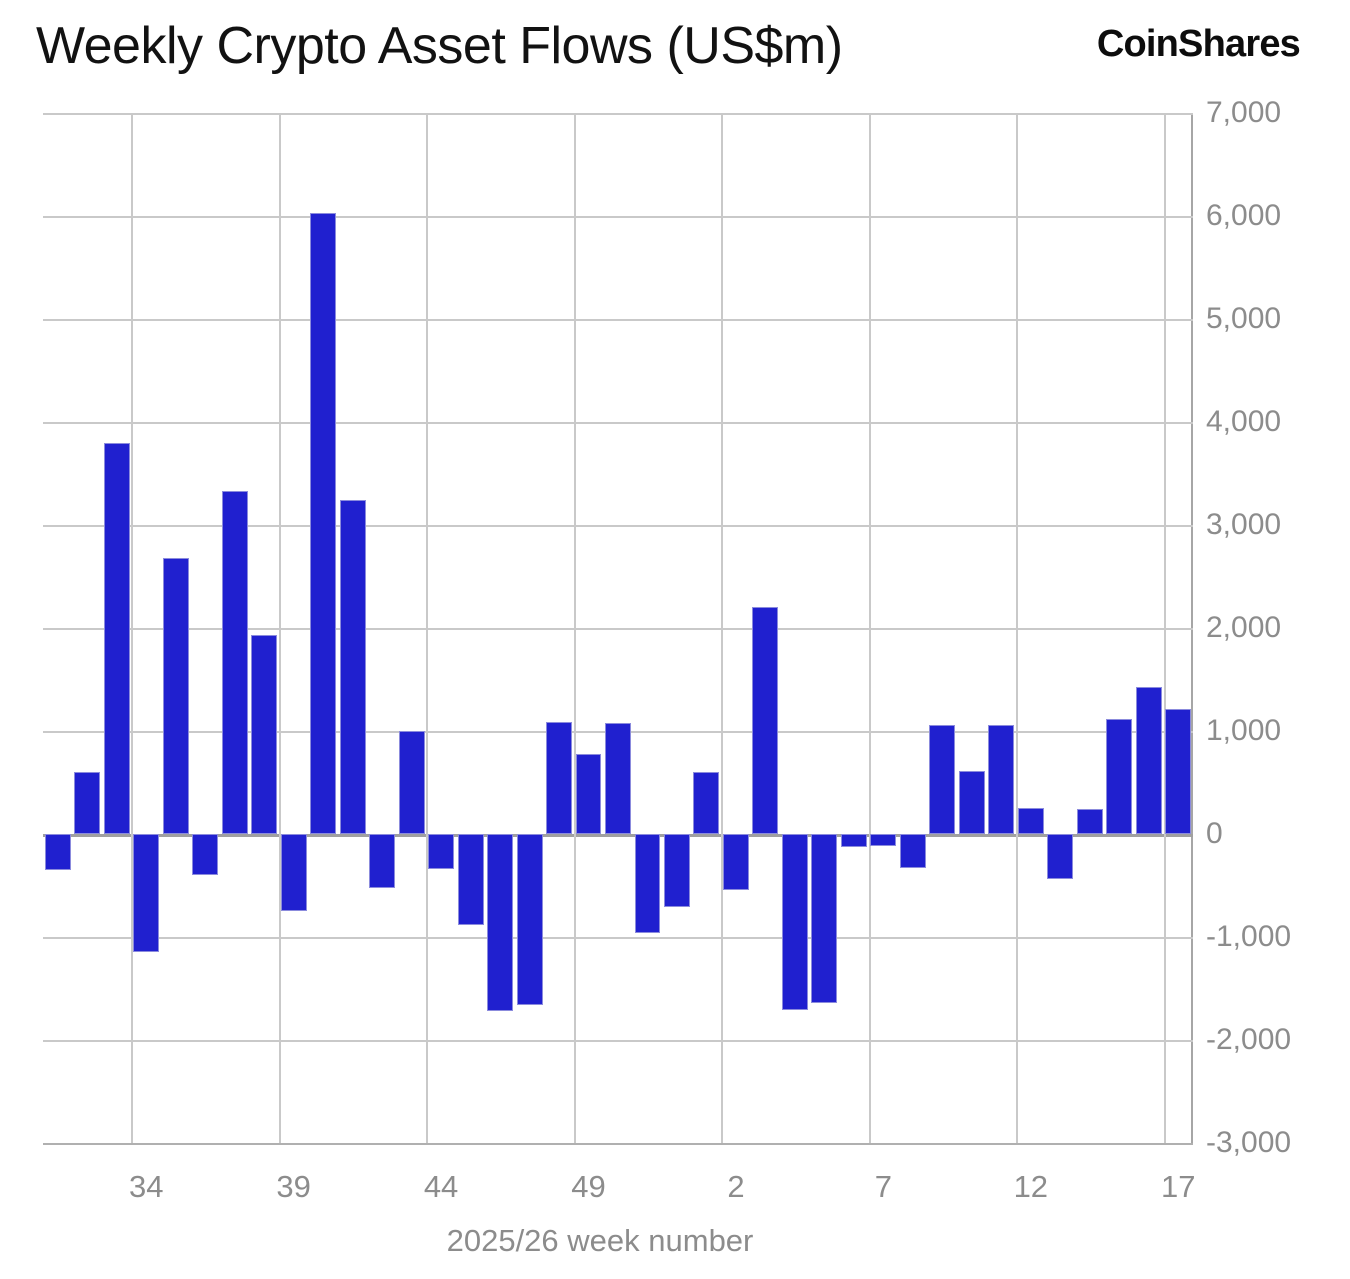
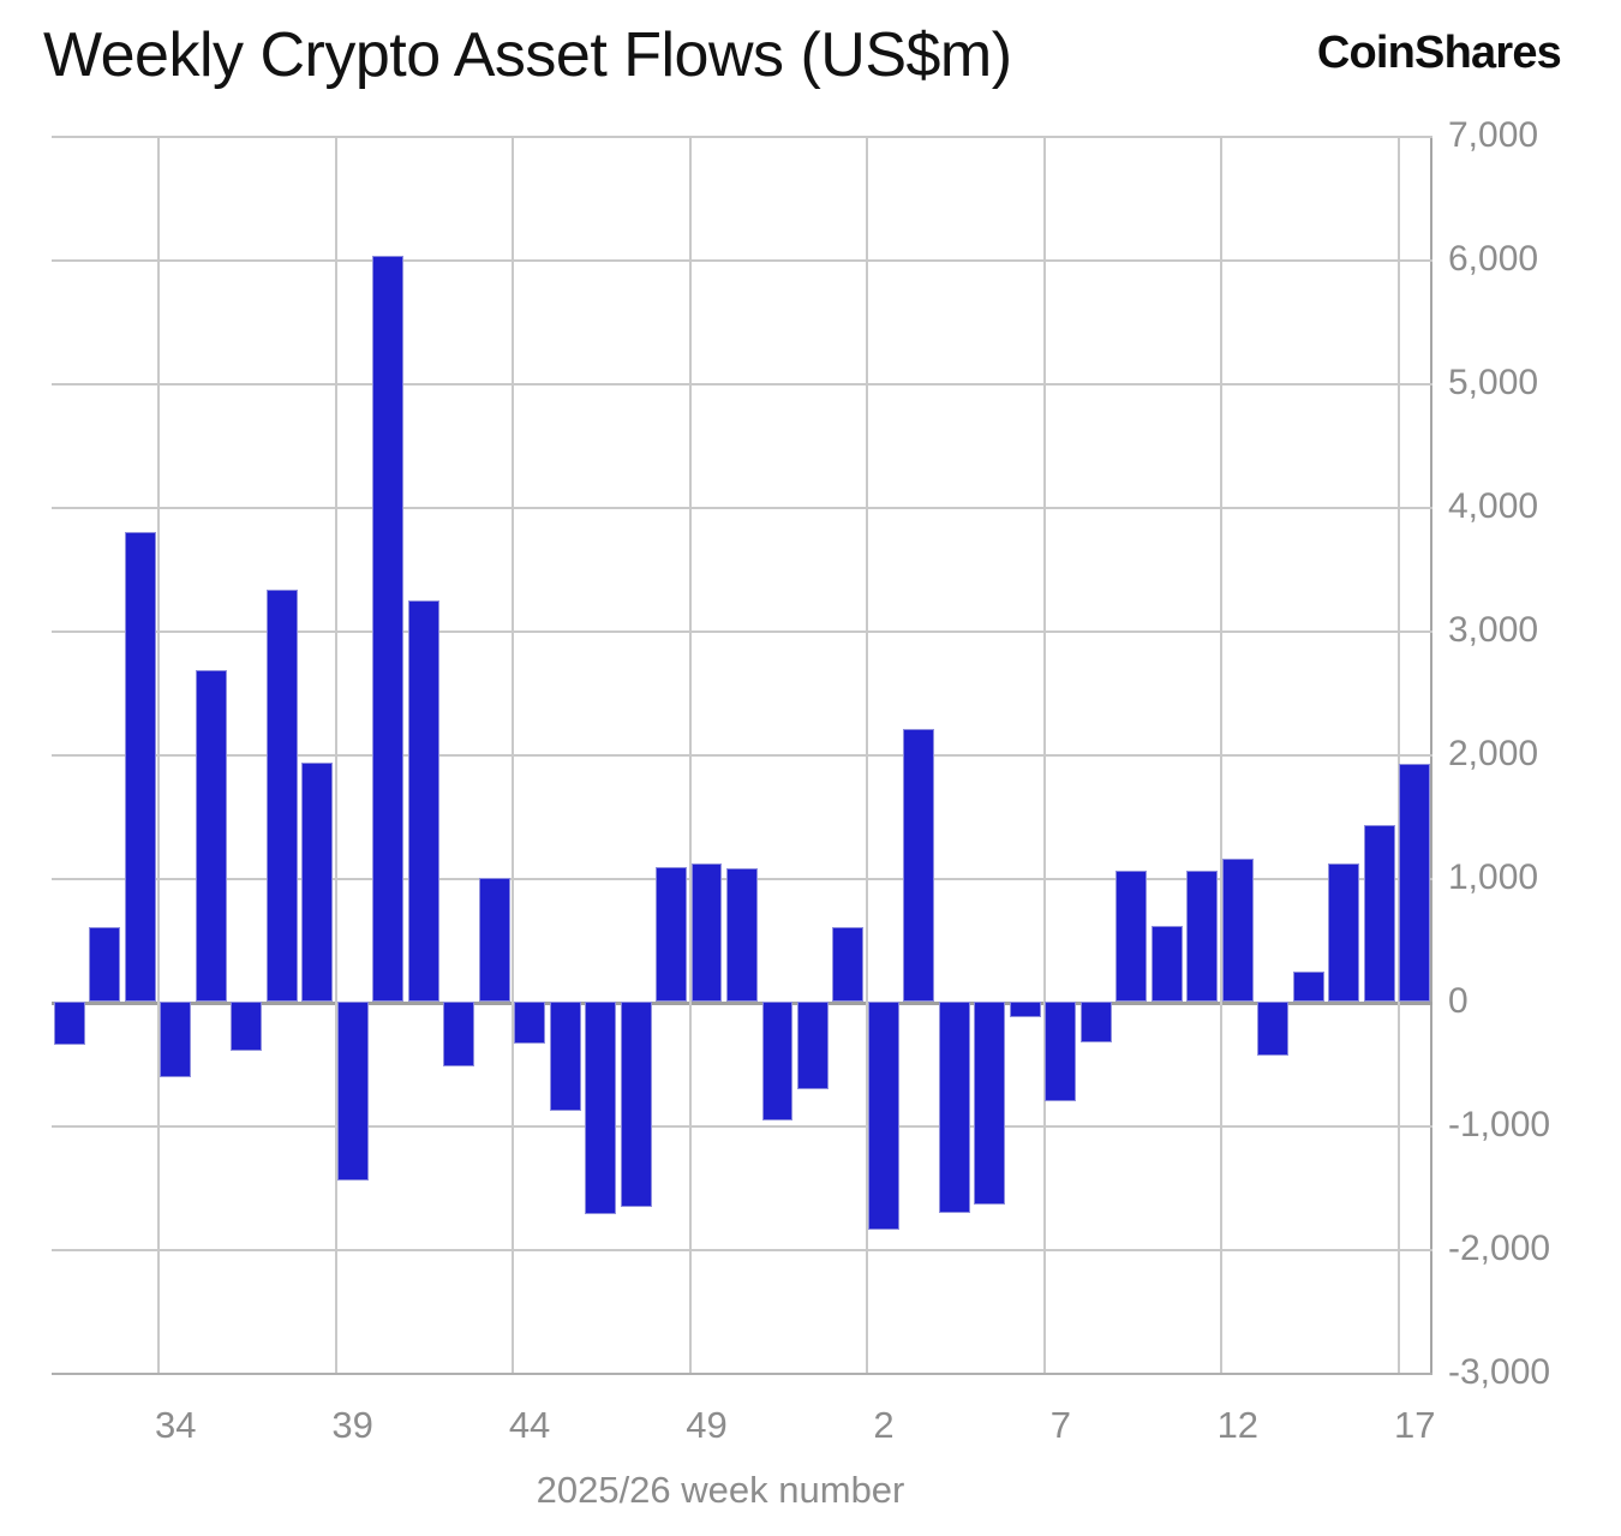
34: -1150 -> -610
39: -750 -> -1450
49: 780 -> 1120
2: -540 -> -1840
7: -120 -> -810
12: 250 -> 1160
17: 1210 -> 1920
